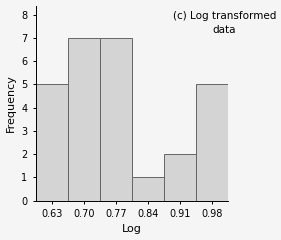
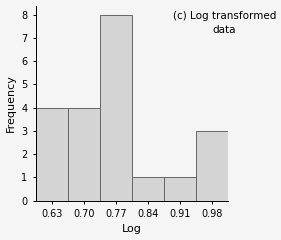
0.63: 5 -> 4
0.70: 7 -> 4
0.77: 7 -> 8
0.91: 2 -> 1
0.98: 5 -> 3
